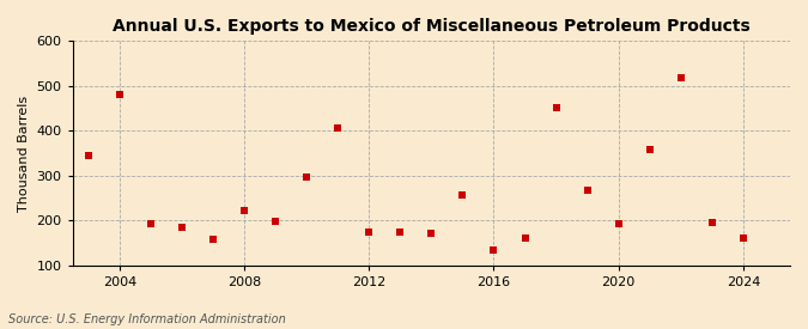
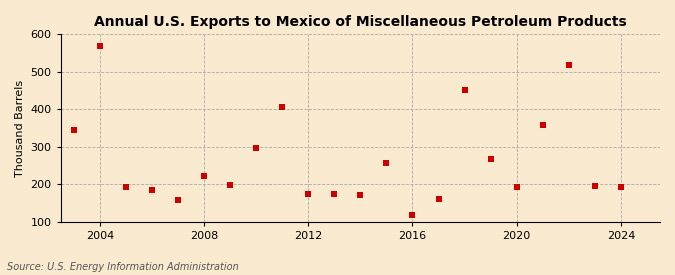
2004: 480 -> 570
2016: 135 -> 118
2024: 160 -> 193
